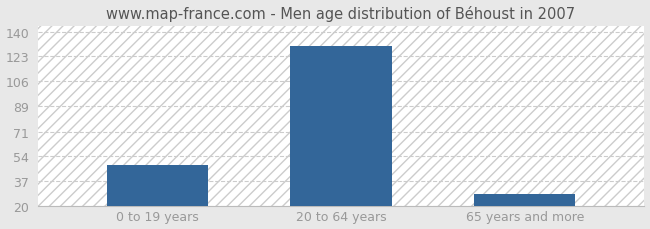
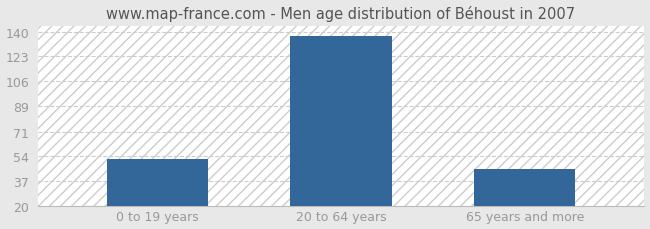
0 to 19 years: 48 -> 52
20 to 64 years: 130 -> 137
65 years and more: 28 -> 45
